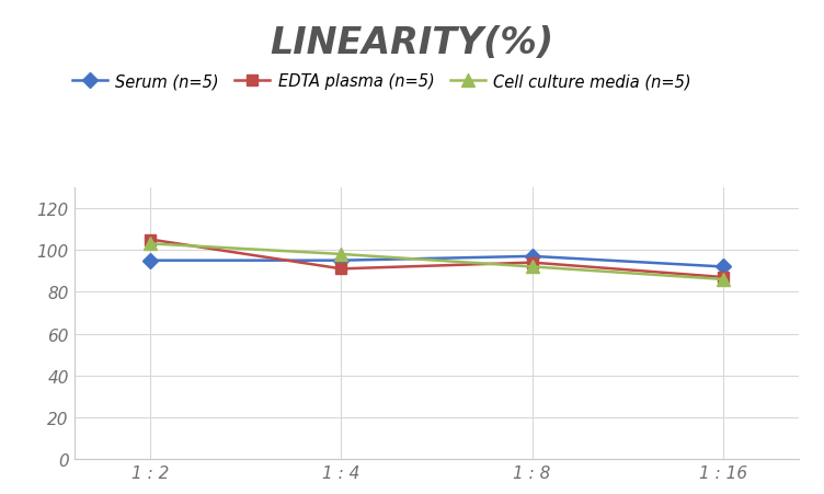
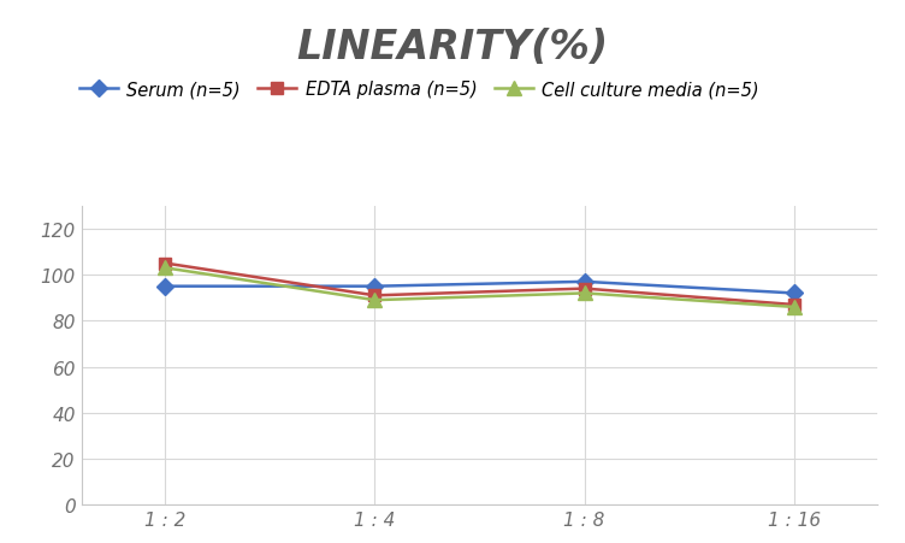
Cell culture media (n=5)/1 : 4: 98 -> 89
